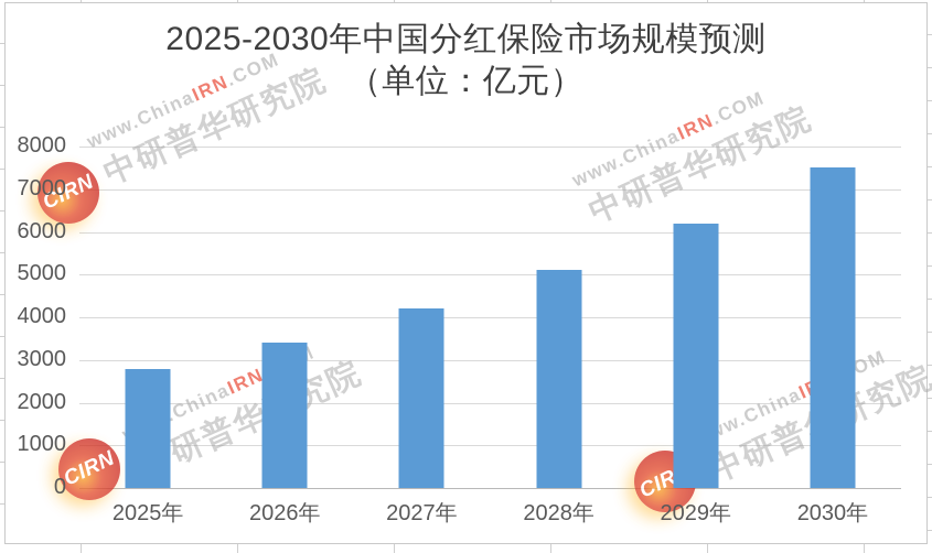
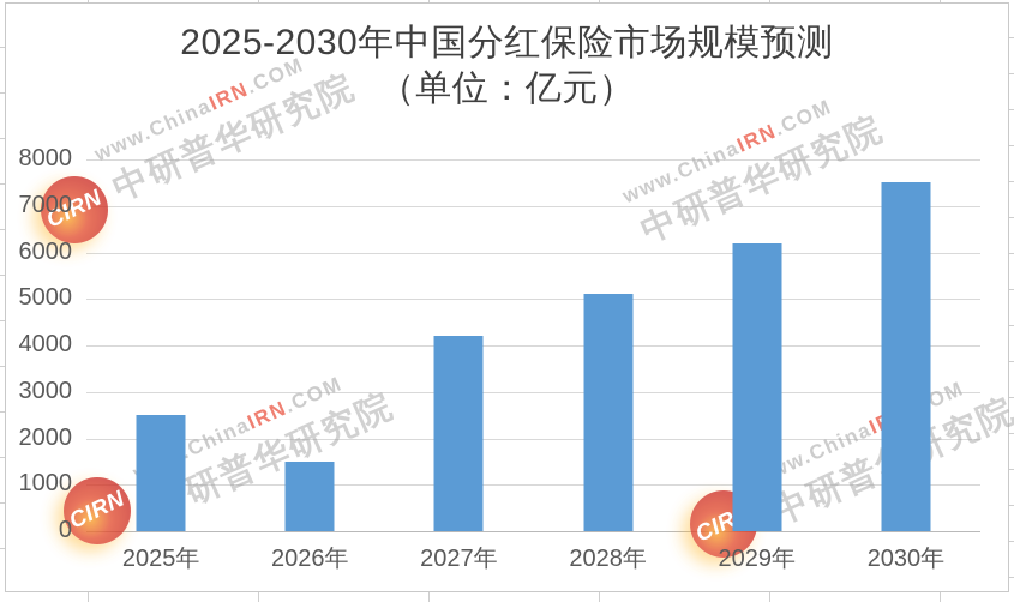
2025年: 2800 -> 2500
2026年: 3400 -> 1500
